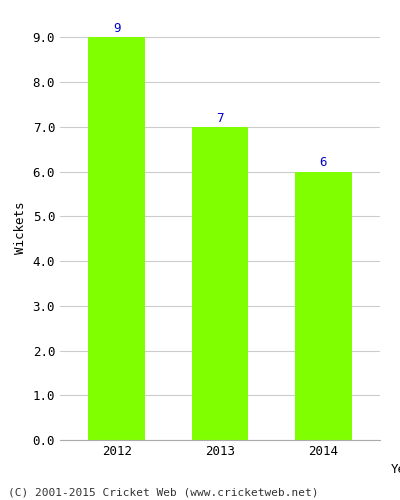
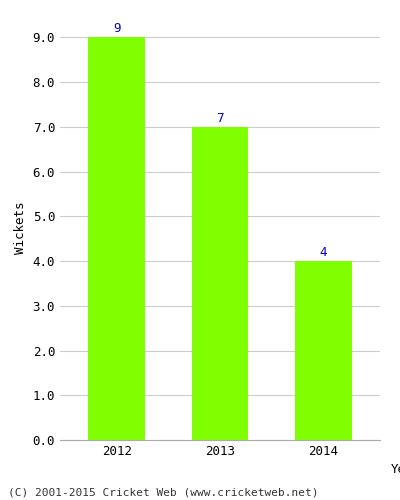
2014: 6 -> 4
